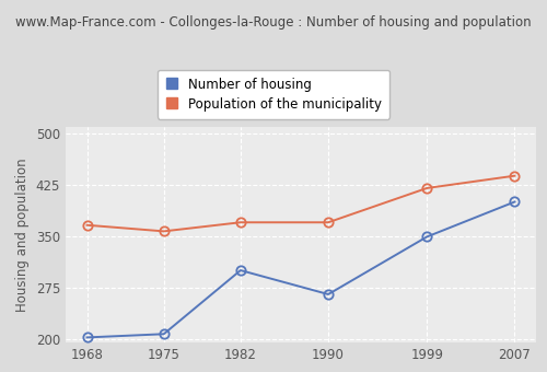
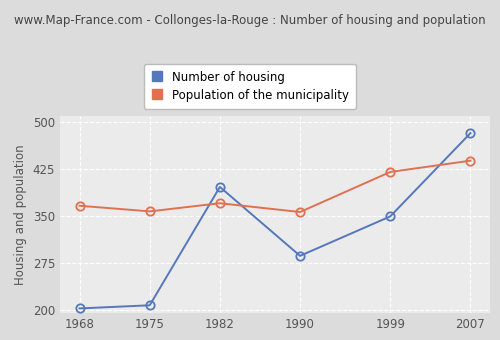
Number of housing/1982: 300 -> 396
Number of housing/1990: 265 -> 286
Population of the municipality/1990: 370 -> 356
Number of housing/2007: 400 -> 482
